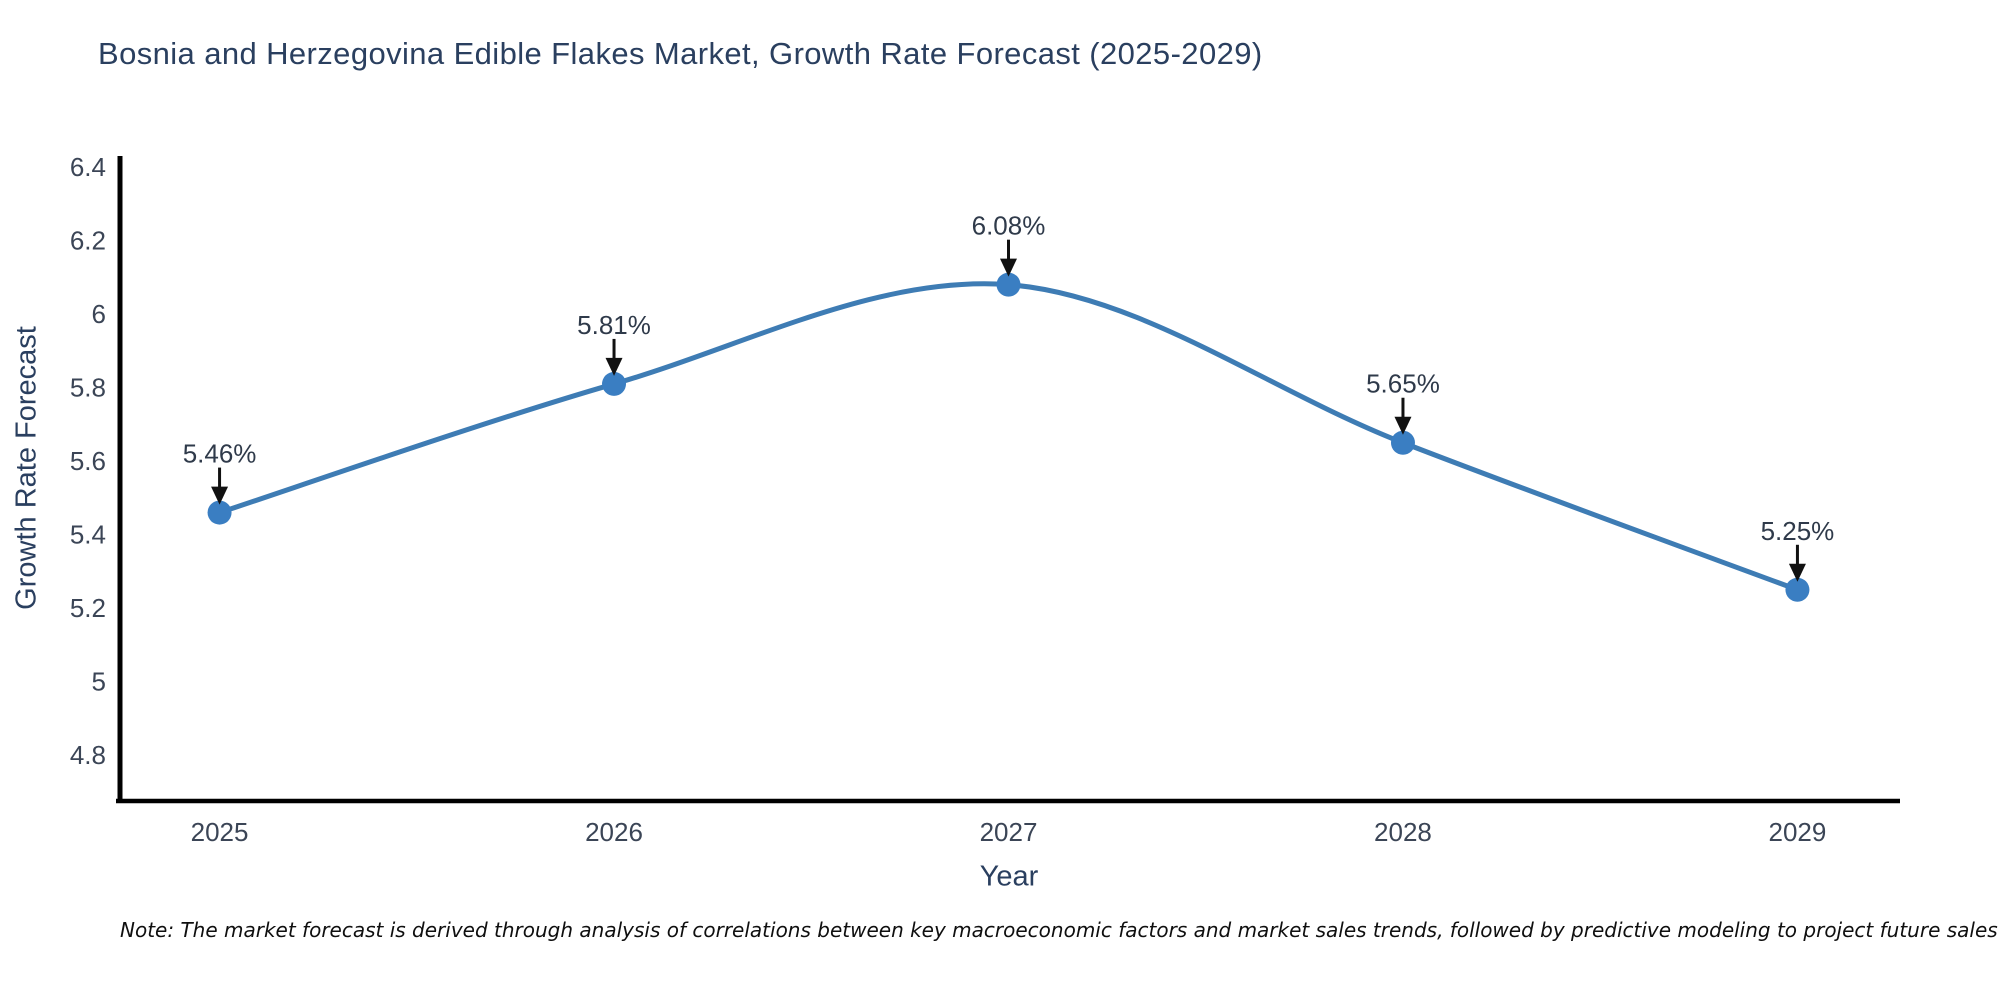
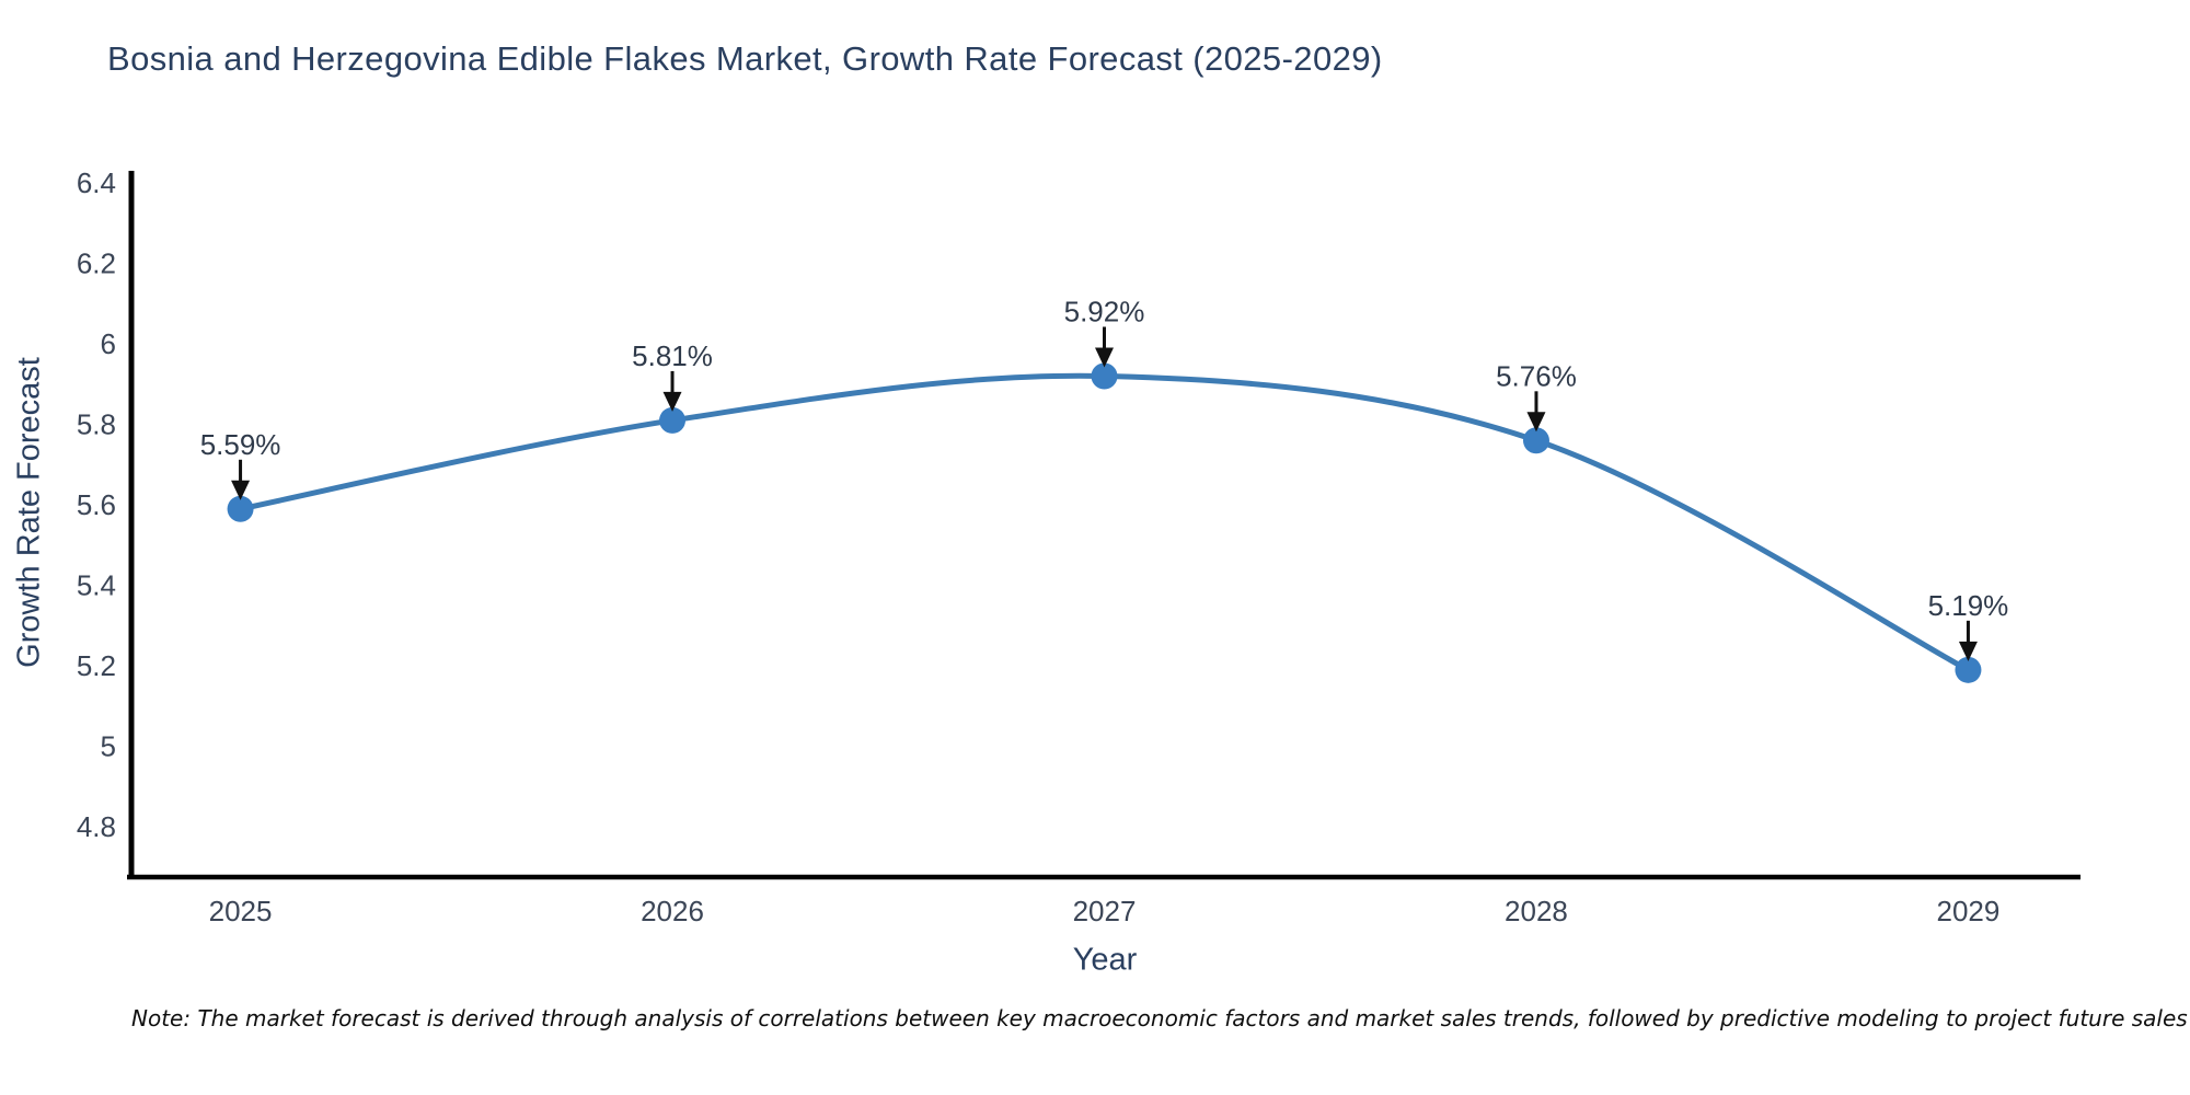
2025: 5.46% -> 5.59%
2027: 6.08% -> 5.92%
2028: 5.65% -> 5.76%
2029: 5.25% -> 5.19%
